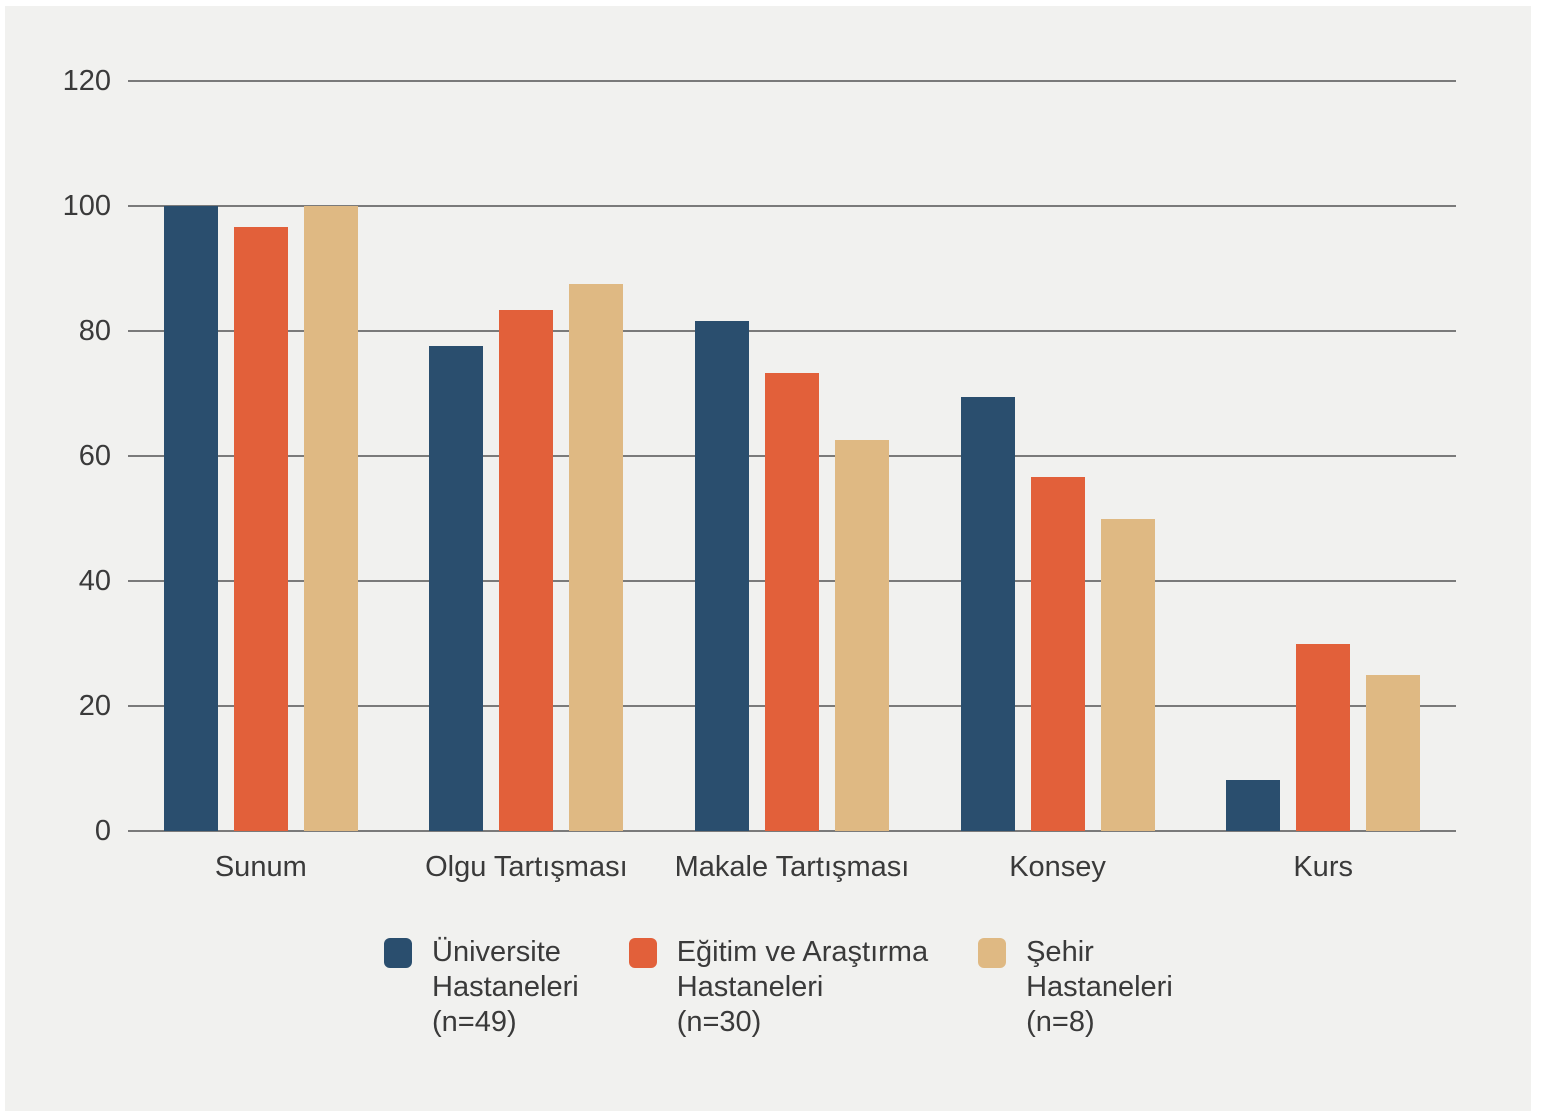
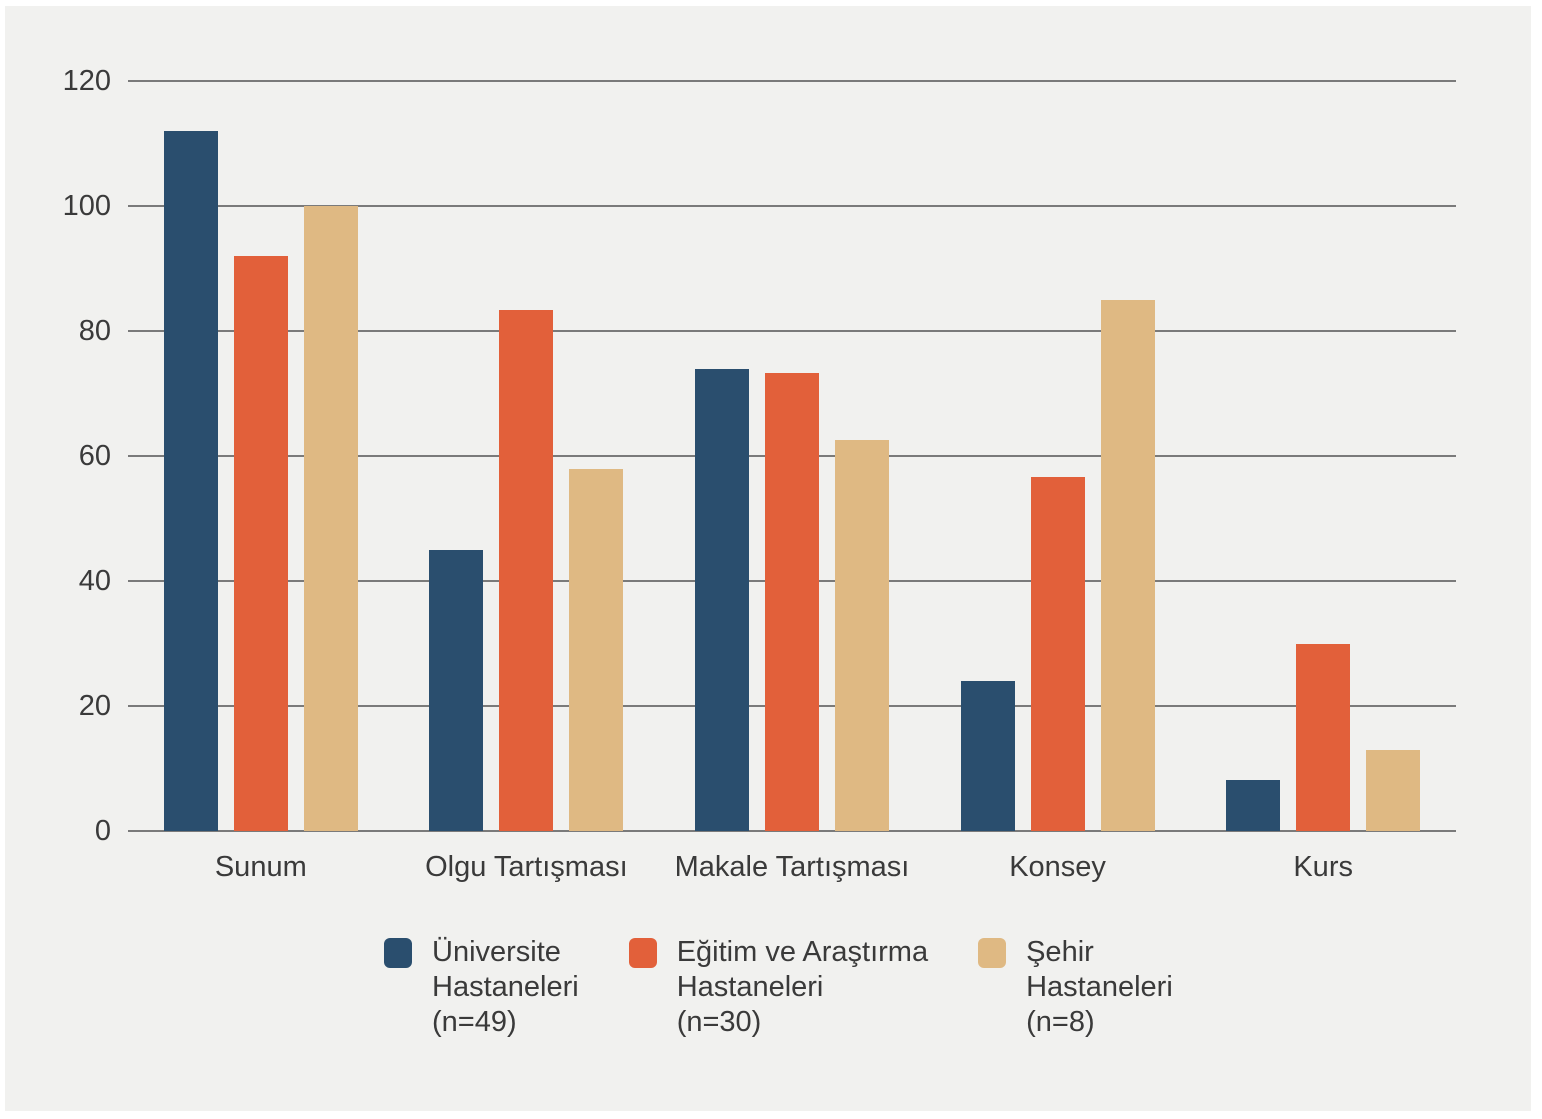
Üniversite Hastaneleri (n=49)/Sunum: 100 -> 112
Eğitim ve Araştırma Hastaneleri (n=30)/Sunum: 97 -> 92
Üniversite Hastaneleri (n=49)/Olgu Tartışması: 78 -> 45
Şehir Hastaneleri (n=8)/Olgu Tartışması: 88 -> 58
Üniversite Hastaneleri (n=49)/Makale Tartışması: 82 -> 74
Üniversite Hastaneleri (n=49)/Konsey: 69 -> 24
Şehir Hastaneleri (n=8)/Konsey: 50 -> 85
Şehir Hastaneleri (n=8)/Kurs: 25 -> 13
